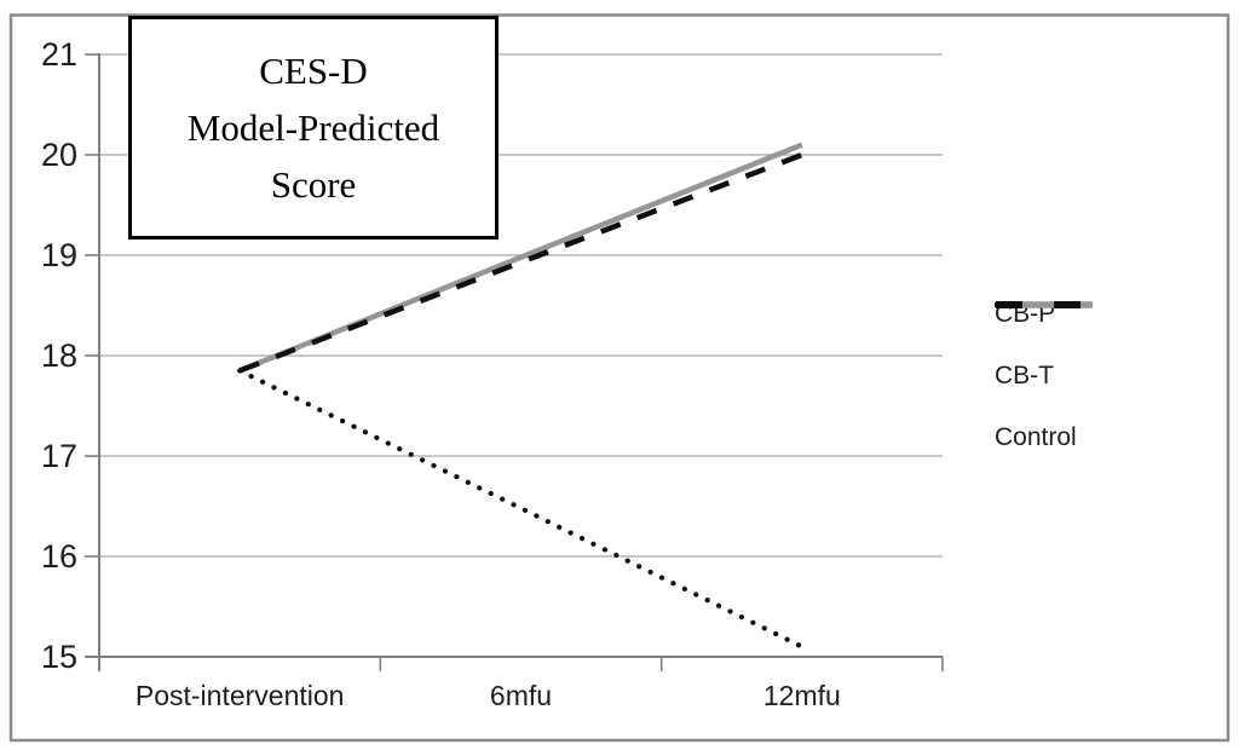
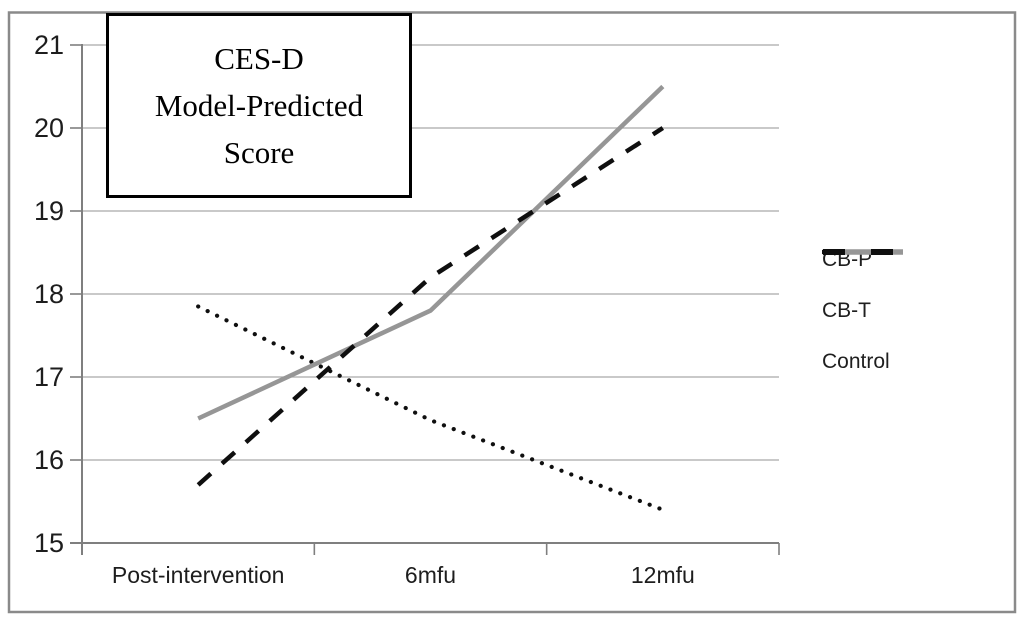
CB-T/Post-intervention: 17.9 -> 16.5
Control/Post-intervention: 17.9 -> 15.7
CB-T/6mfu: 19.0 -> 17.8
Control/6mfu: 18.9 -> 18.2
CB-P/12mfu: 15.1 -> 15.4
CB-T/12mfu: 20.1 -> 20.5
